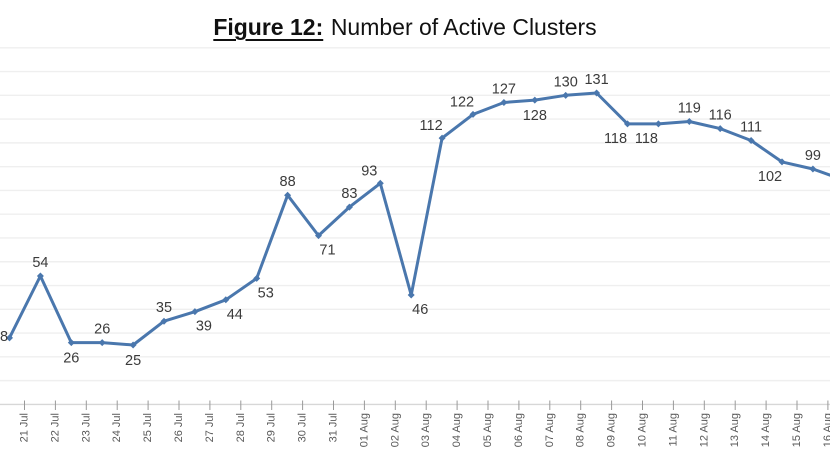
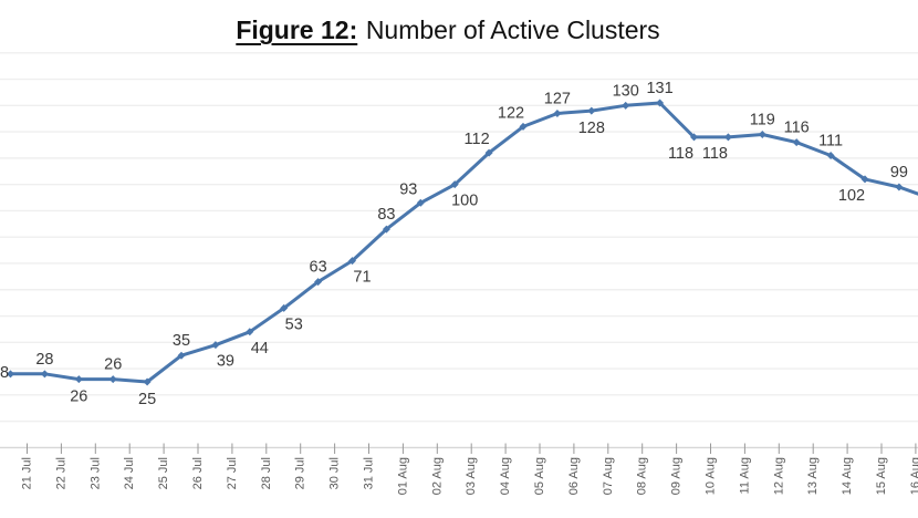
22 Jul: 54 -> 28
30 Jul: 88 -> 63
03 Aug: 46 -> 100
